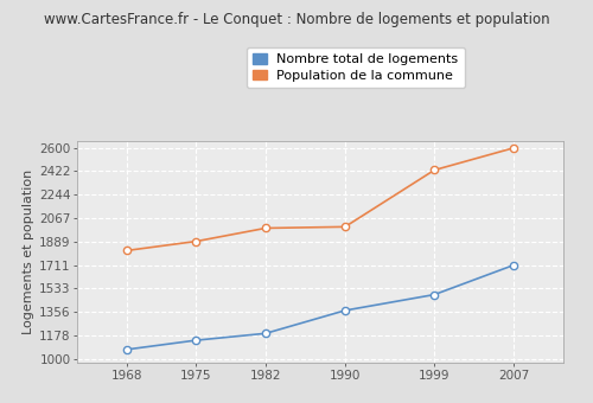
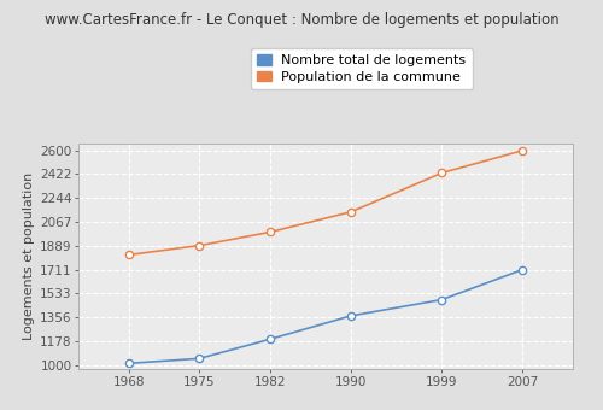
Nombre total de logements/1968: 1070 -> 1010
Nombre total de logements/1975: 1140 -> 1050
Population de la commune/1990: 2000 -> 2140
